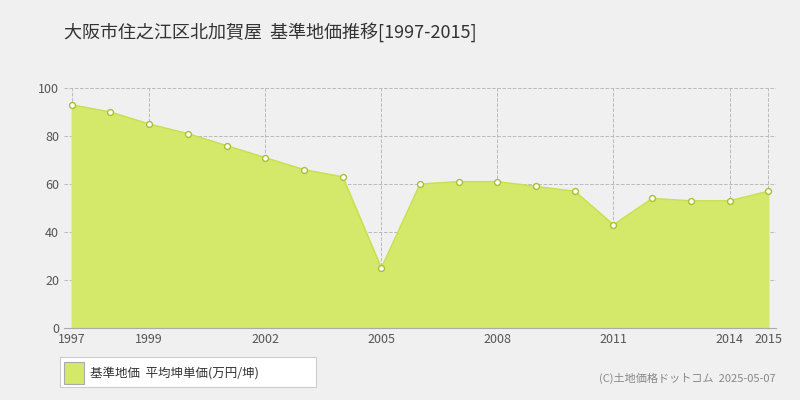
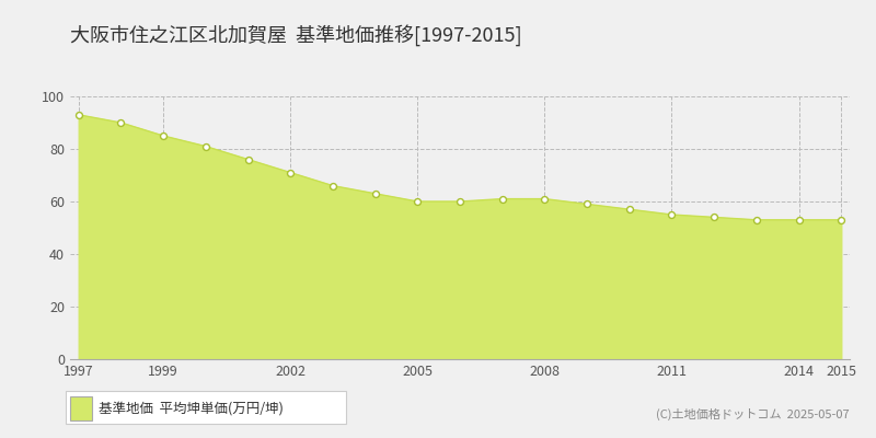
2005: 25 -> 60
2011: 43 -> 55
2015: 57 -> 53
